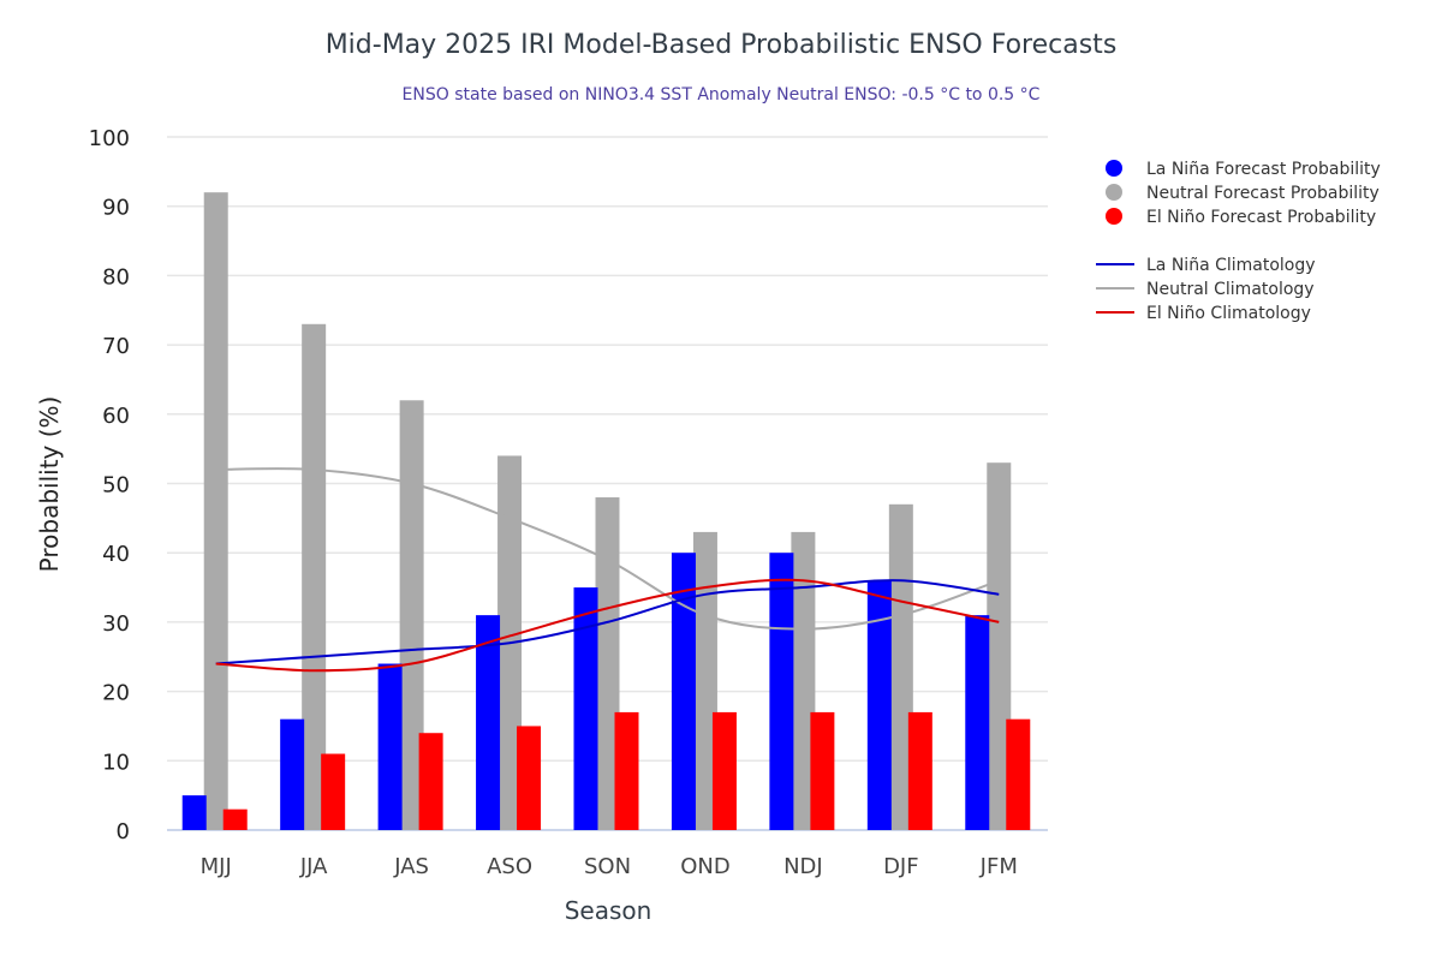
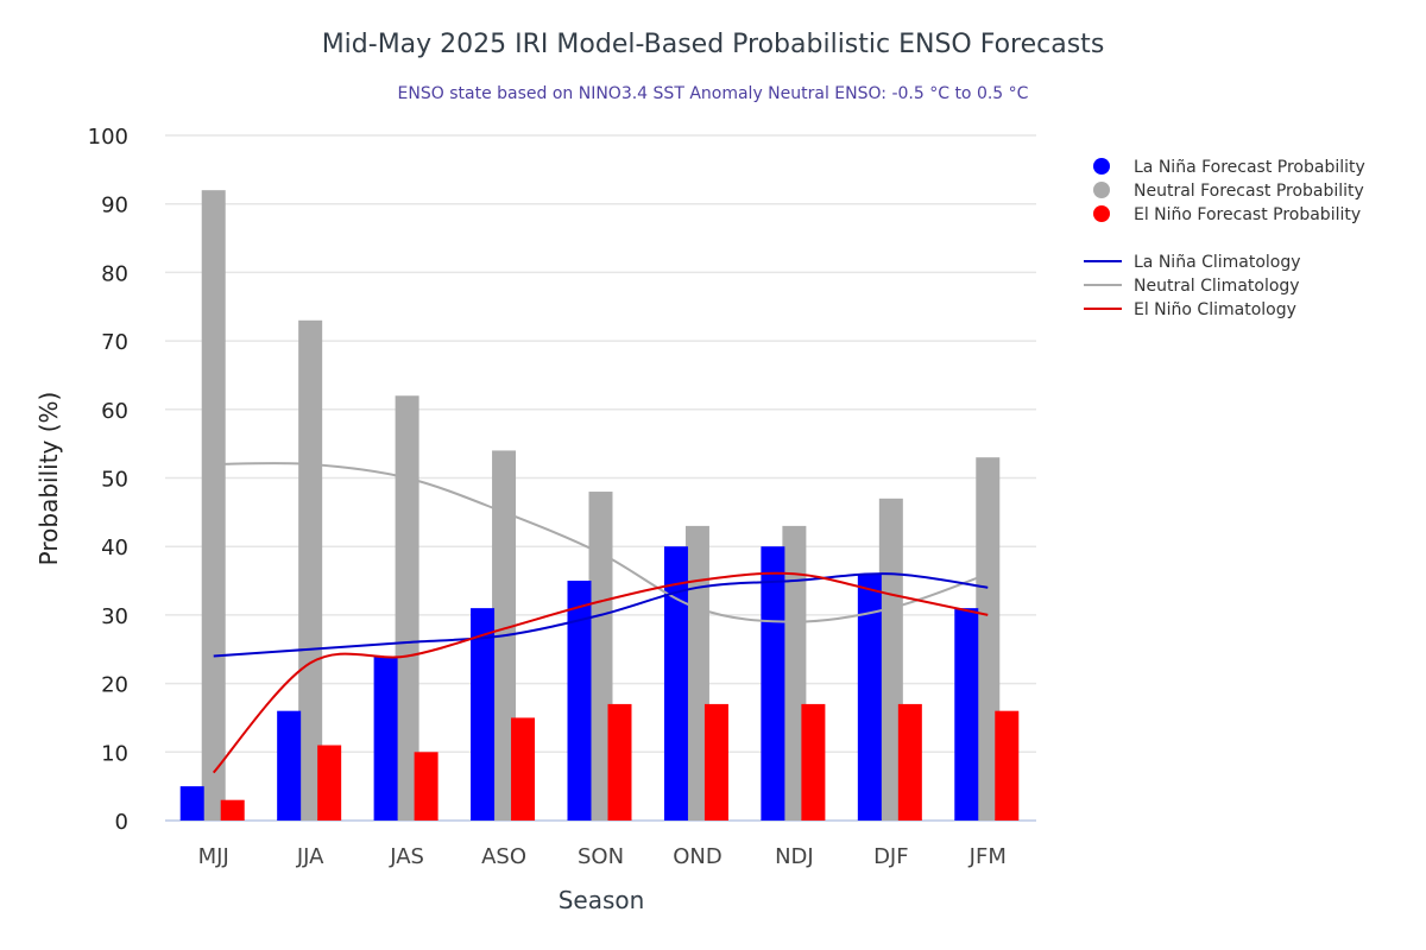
El Niño Climatology/MJJ: 24 -> 7
El Niño Forecast Probability/JAS: 14 -> 10
